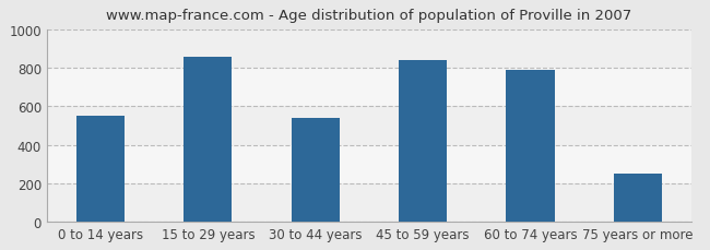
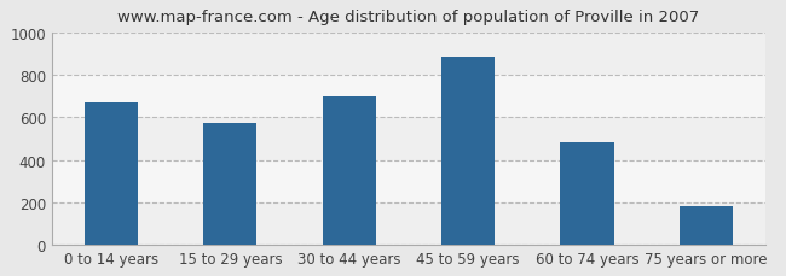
0 to 14 years: 550 -> 670
15 to 29 years: 860 -> 580
30 to 44 years: 540 -> 700
45 to 59 years: 840 -> 880
60 to 74 years: 790 -> 480
75 years or more: 250 -> 180
